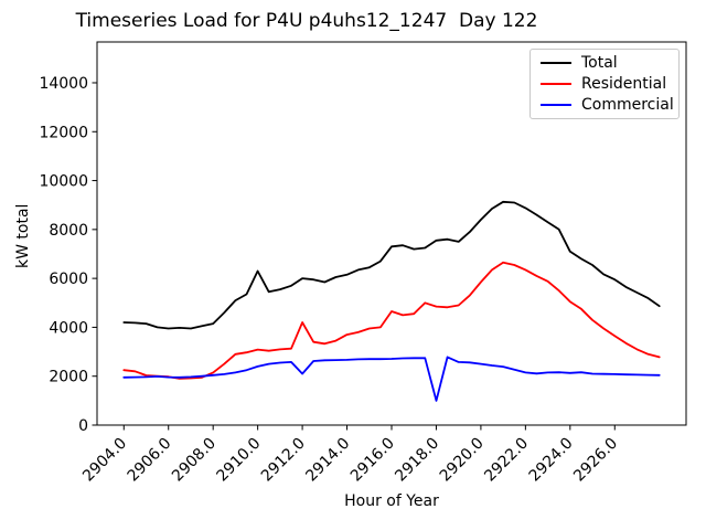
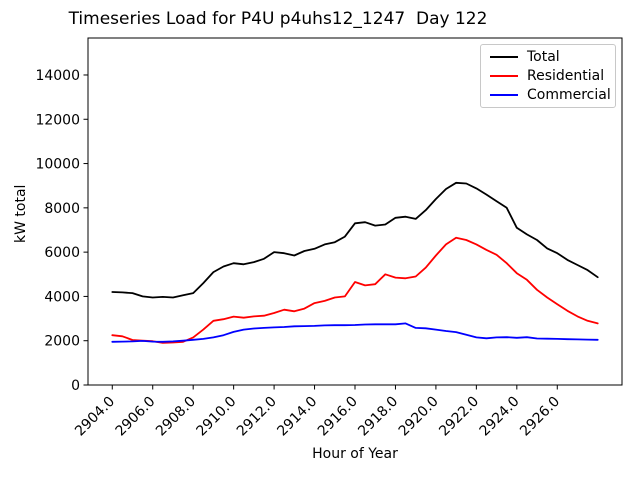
Total/2910.0: 6300 -> 5500
Residential/2912.0: 4200 -> 3200
Commercial/2912.0: 2100 -> 2600
Commercial/2918.0: 1000 -> 2700
